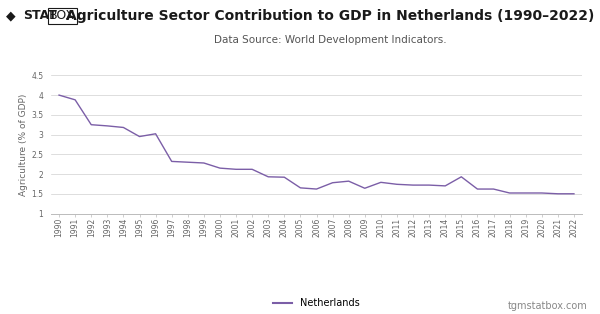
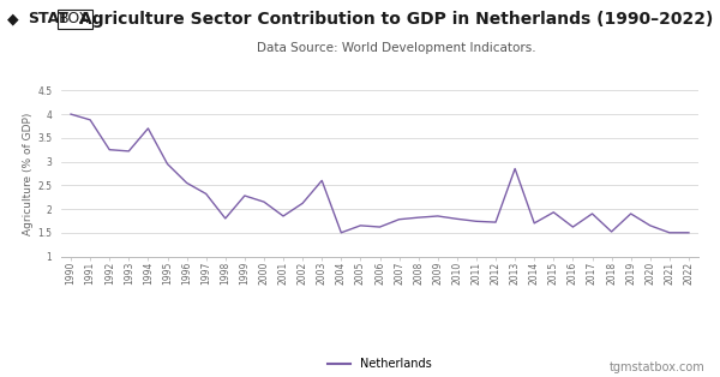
1994: 3.18 -> 3.70
1996: 3.02 -> 2.55
1998: 2.30 -> 1.80
2001: 2.12 -> 1.85
2003: 1.93 -> 2.60
2004: 1.92 -> 1.50
2009: 1.64 -> 1.85
2013: 1.72 -> 2.85
2017: 1.62 -> 1.90
2019: 1.52 -> 1.90
2020: 1.52 -> 1.65
